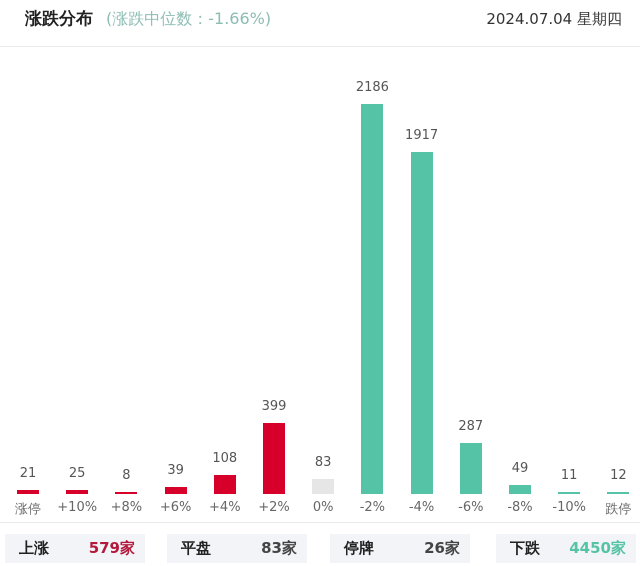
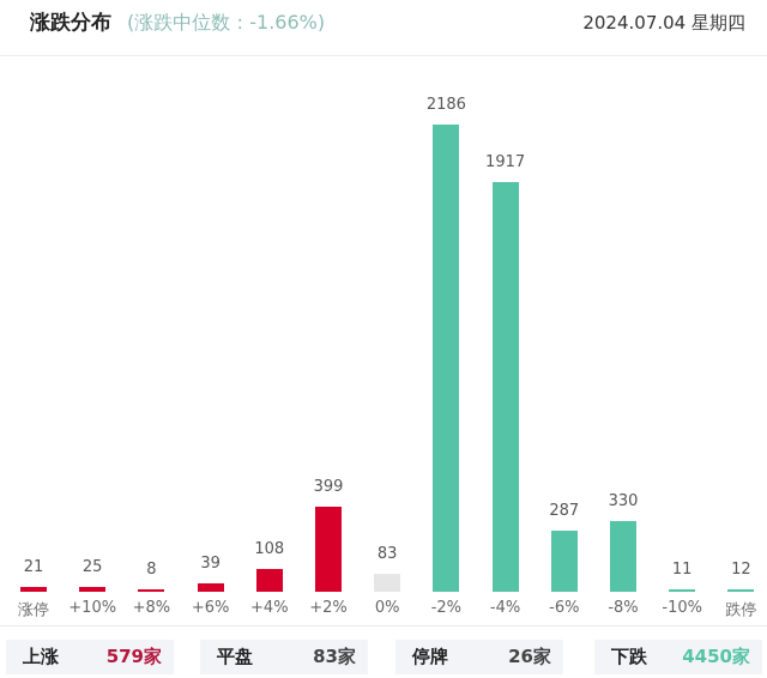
-8%: 49 -> 330
